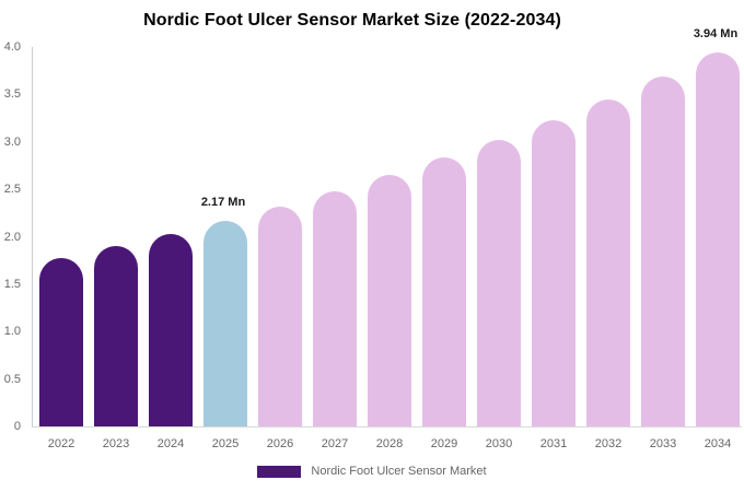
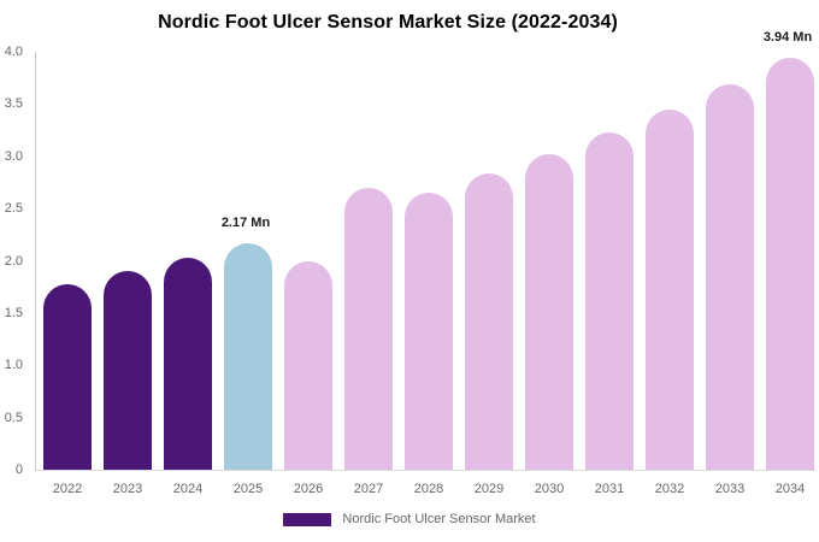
2026: 2.3 -> 2.0
2027: 2.5 -> 2.7
